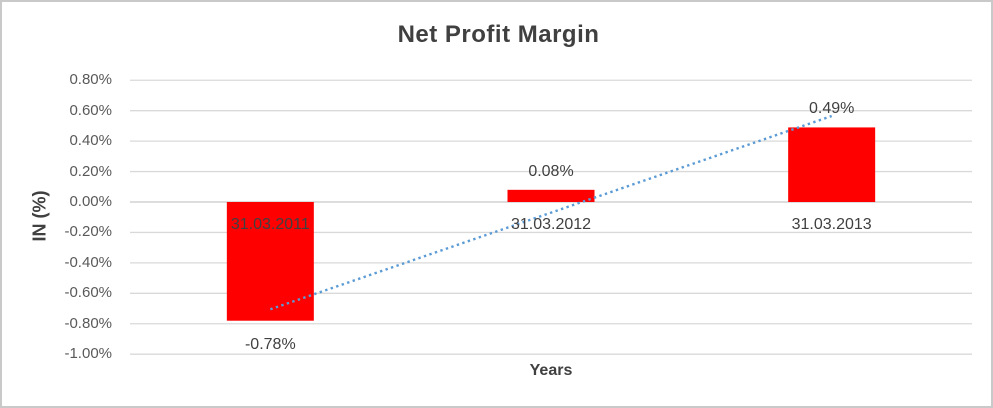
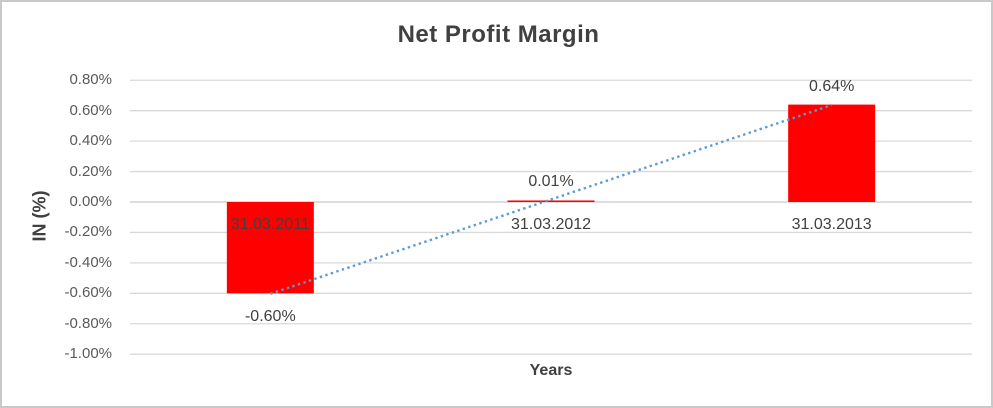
31.03.2011: -0.78% -> -0.60%
31.03.2012: 0.08% -> 0.01%
31.03.2013: 0.49% -> 0.64%
